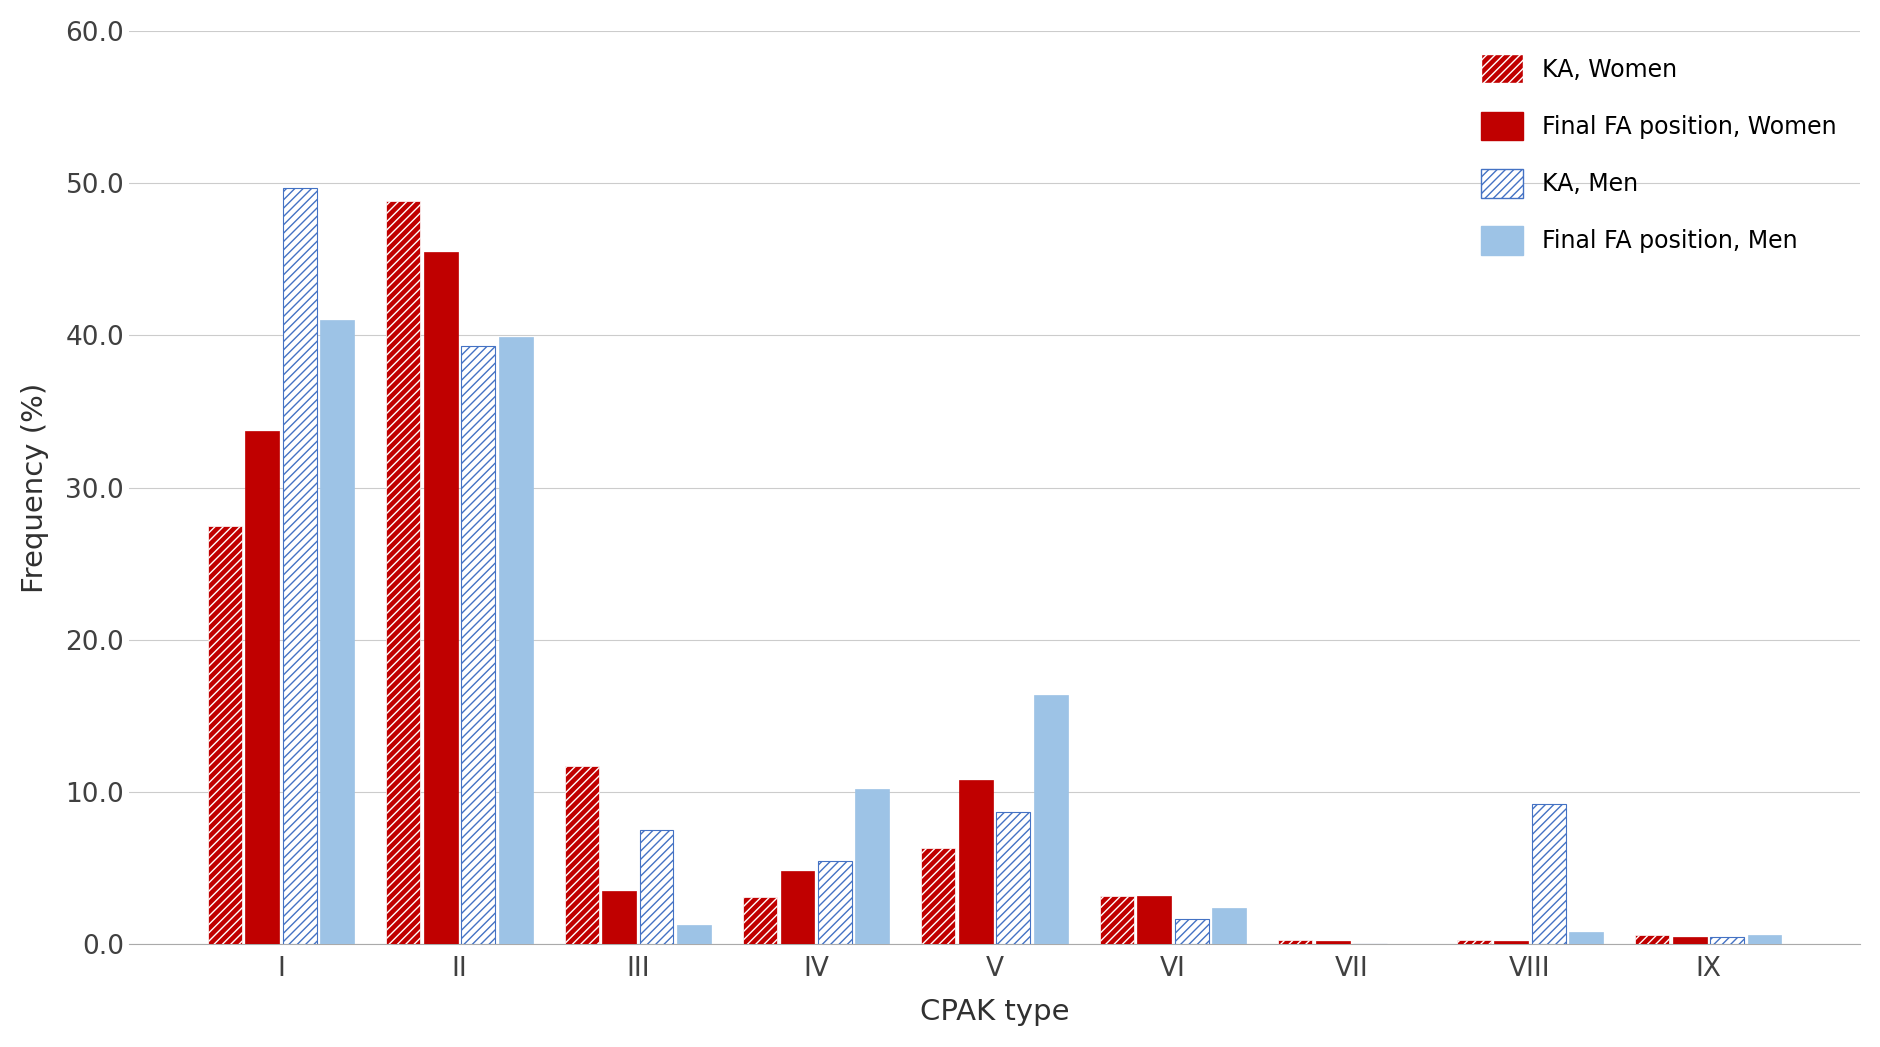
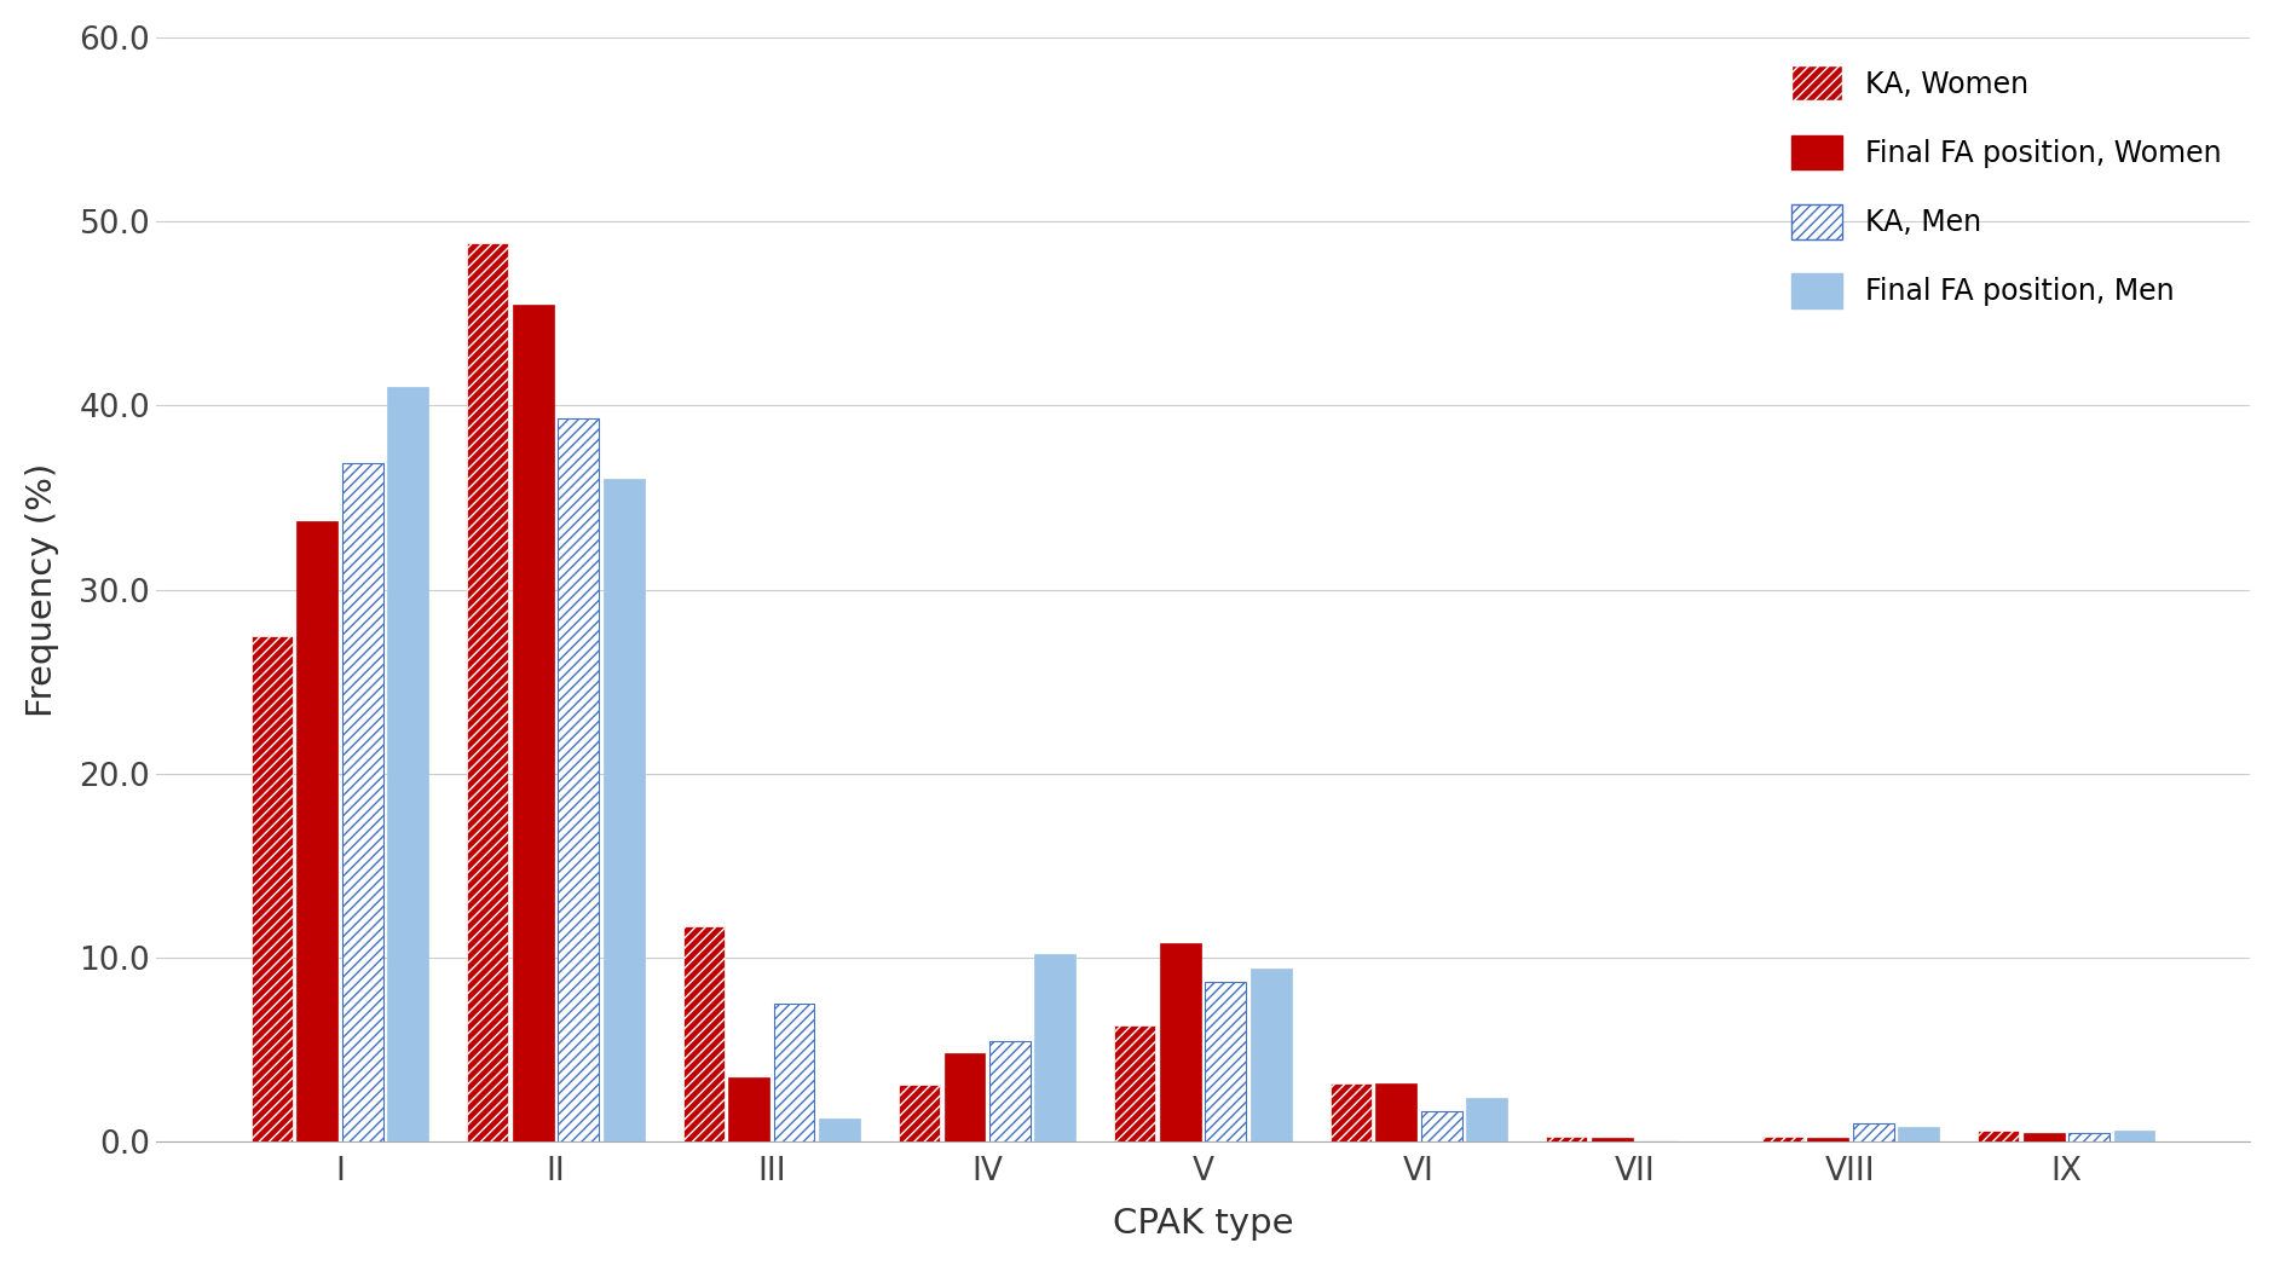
KA, Men/I: 49.7 -> 36.9
Final FA position, Men/II: 39.9 -> 36.0
Final FA position, Men/V: 16.4 -> 9.4
KA, Men/VIII: 9.2 -> 1.0
